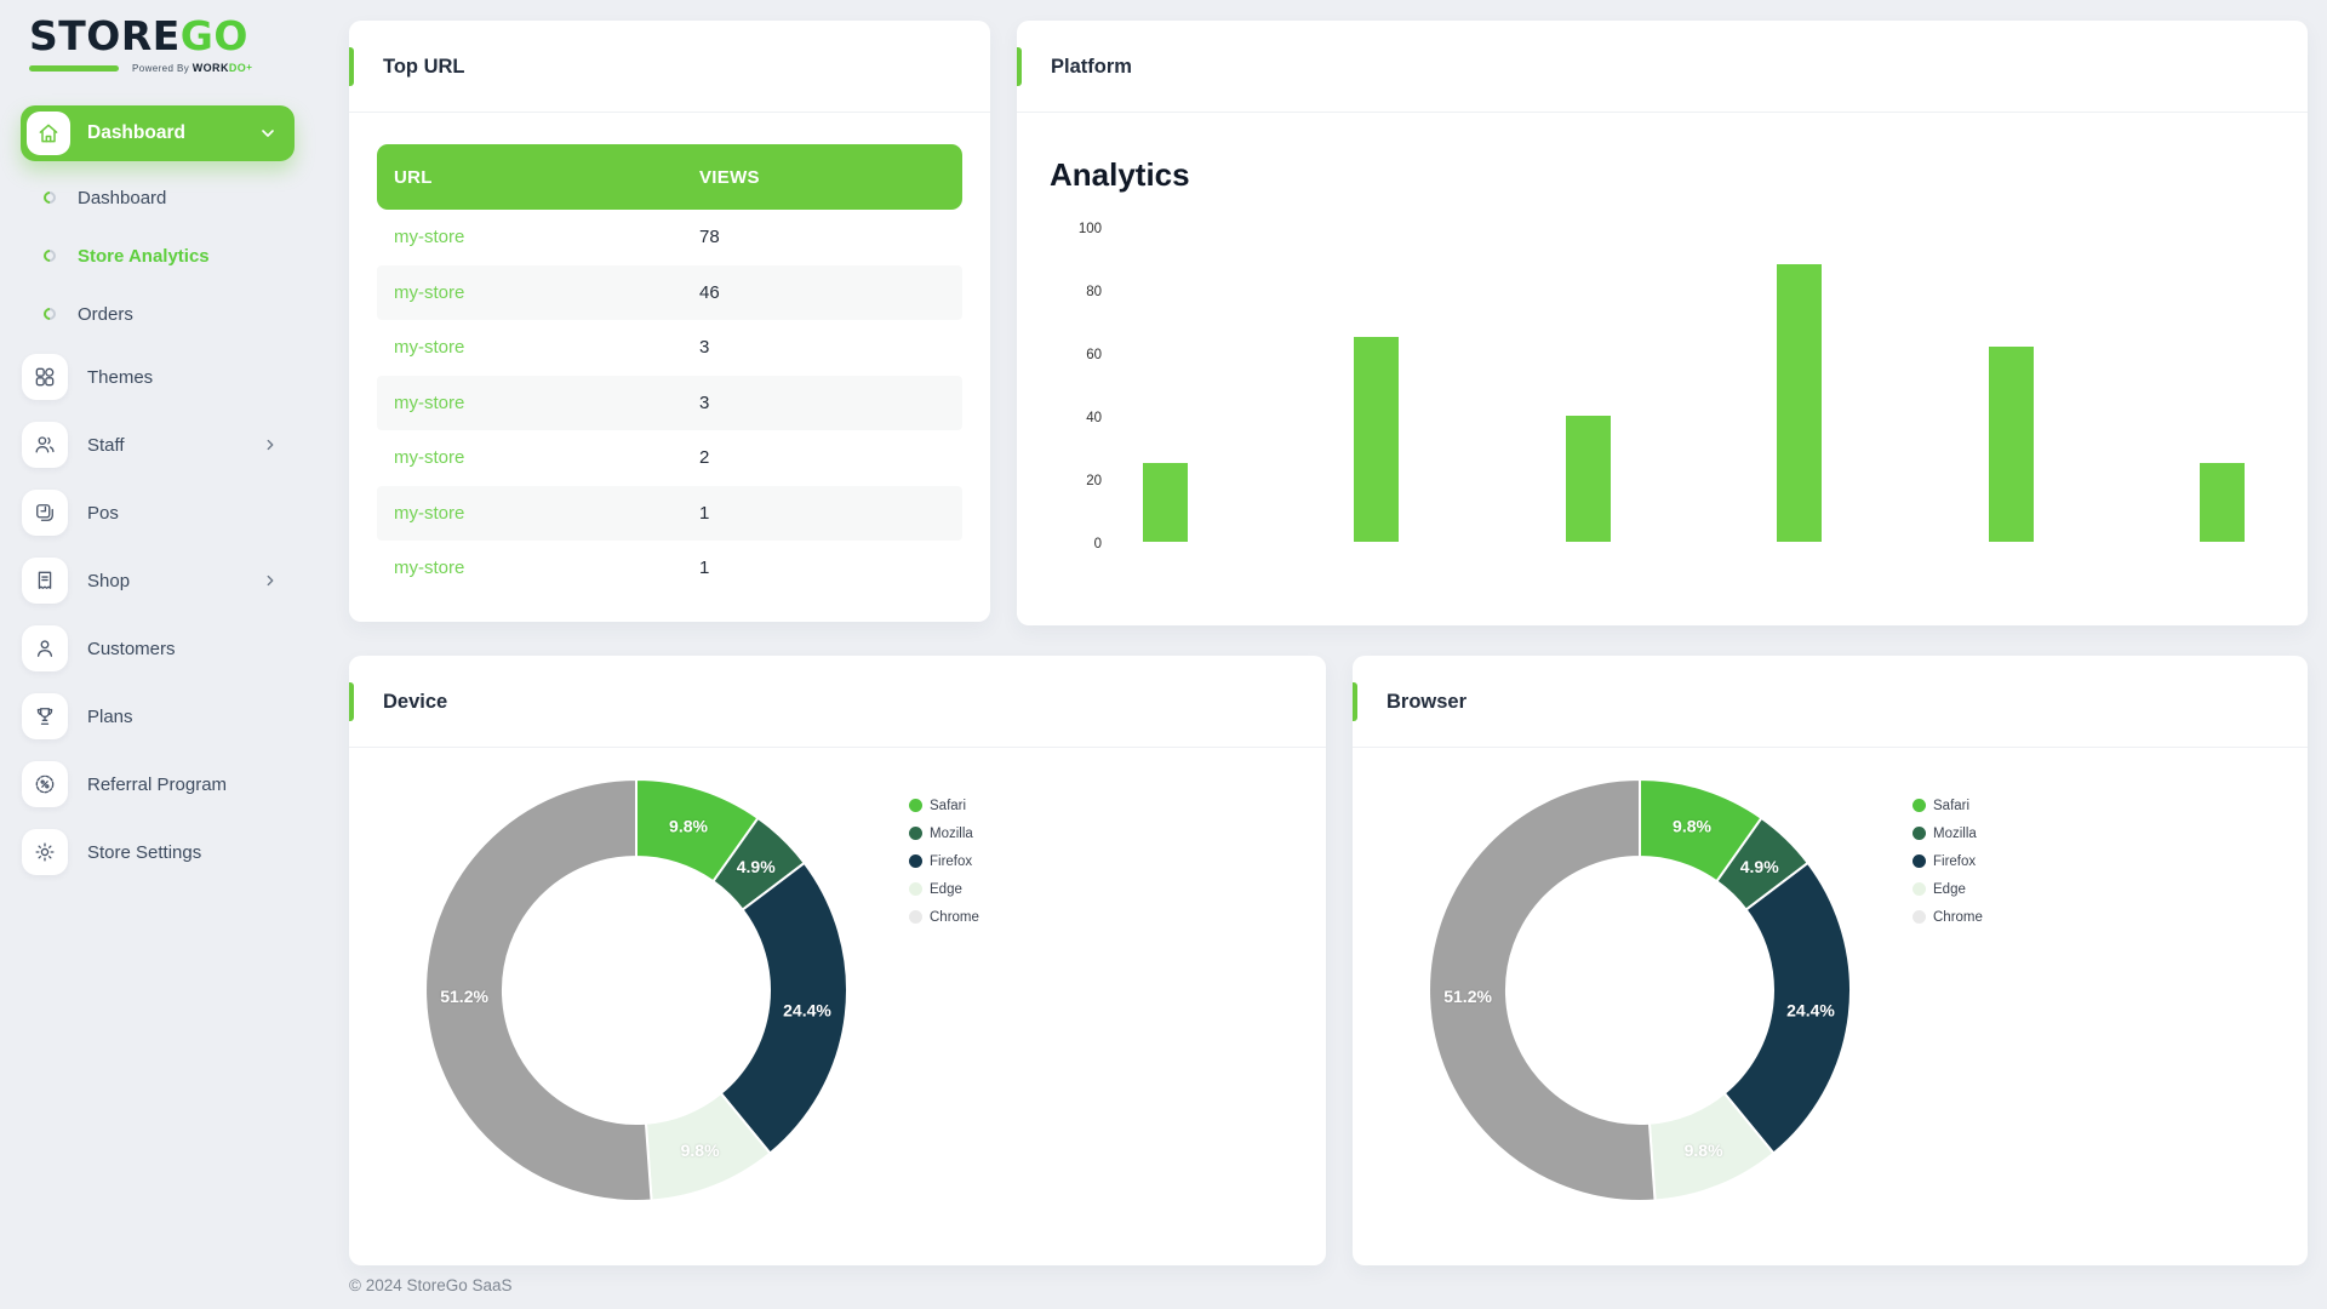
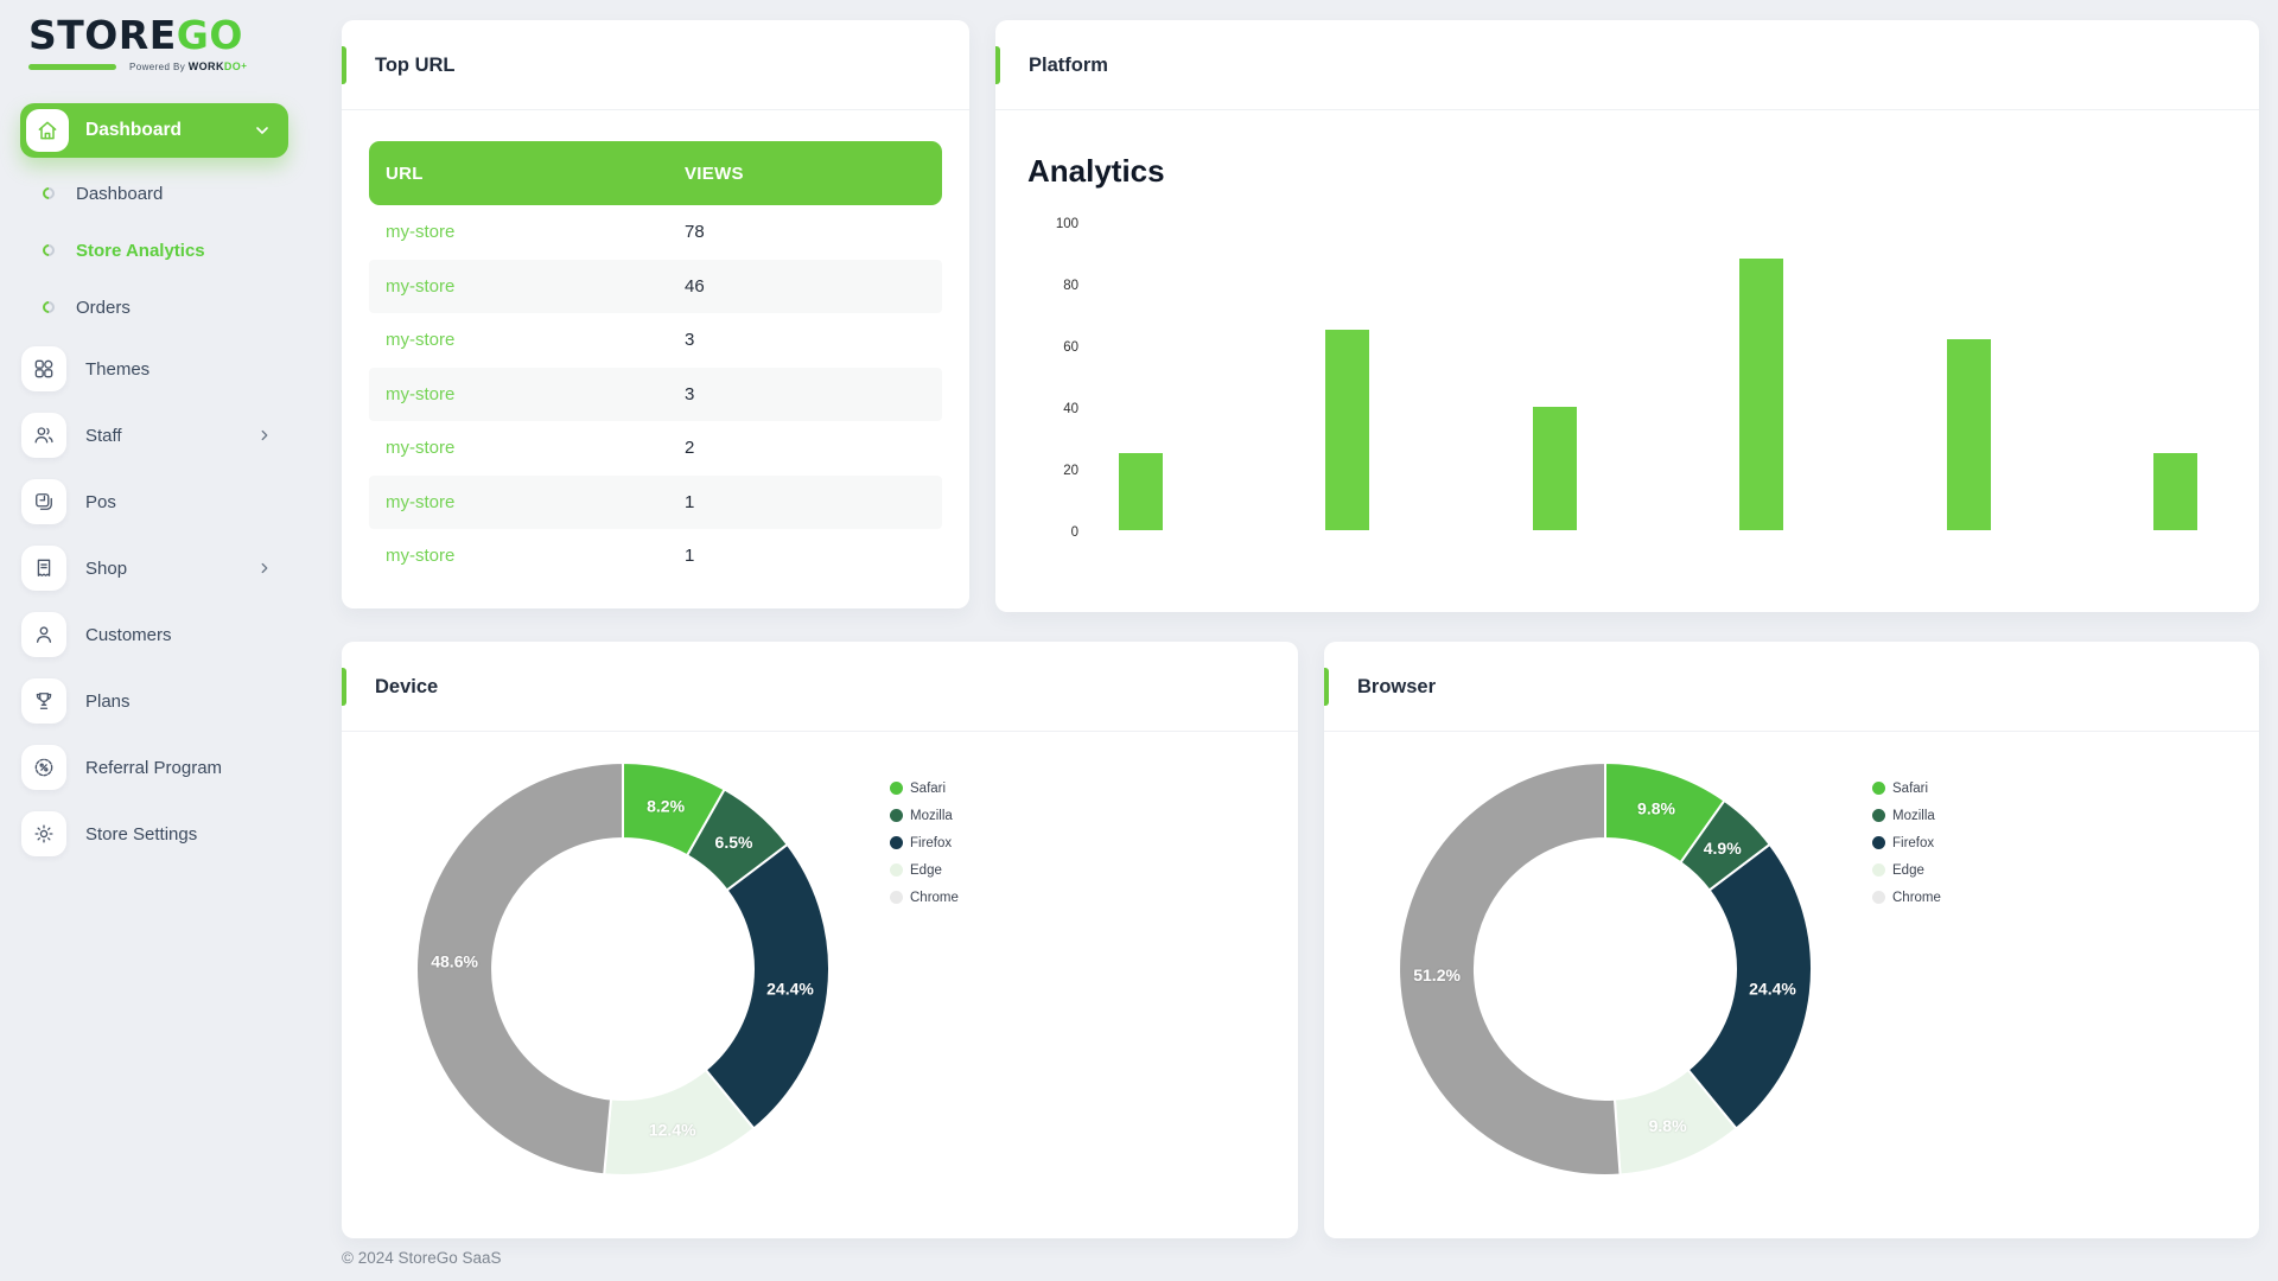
Device/Safari: 9.8% -> 8.2%
Device/Mozilla: 4.9% -> 6.5%
Device/Edge: 9.8% -> 12.4%
Device/Chrome: 51.2% -> 48.6%
